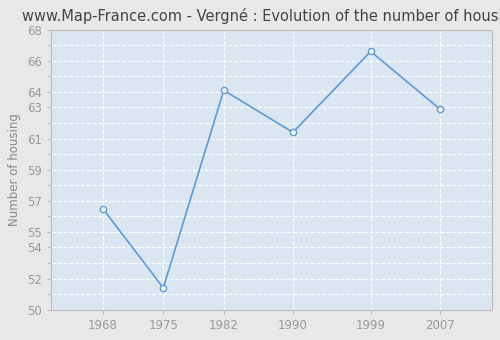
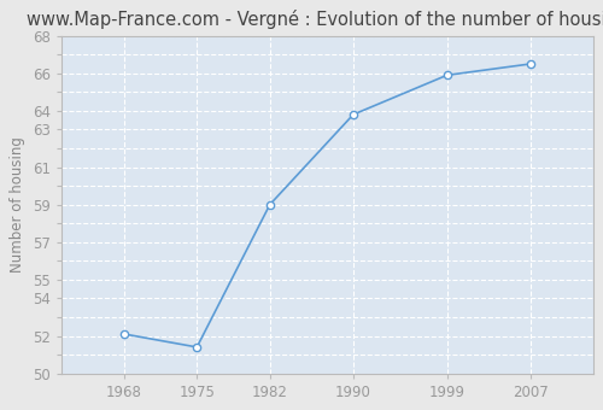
1968: 56.5 -> 52.1
1982: 64.1 -> 59.0
1990: 61.4 -> 63.8
1999: 66.6 -> 65.9
2007: 62.9 -> 66.5
